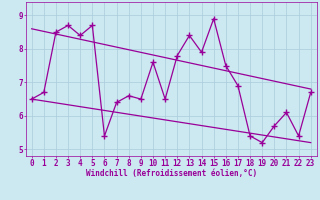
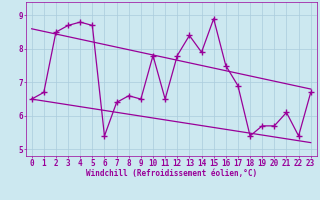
4: 8.4 -> 8.8
10: 7.6 -> 7.8
19: 5.2 -> 5.7
